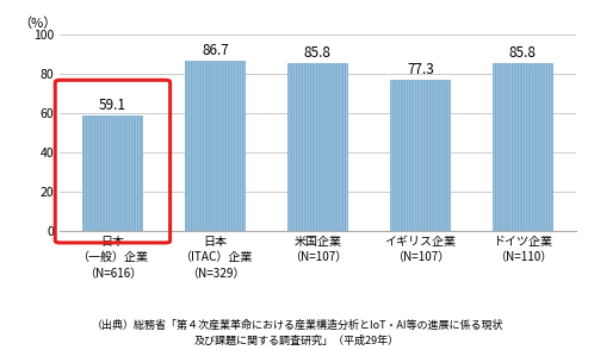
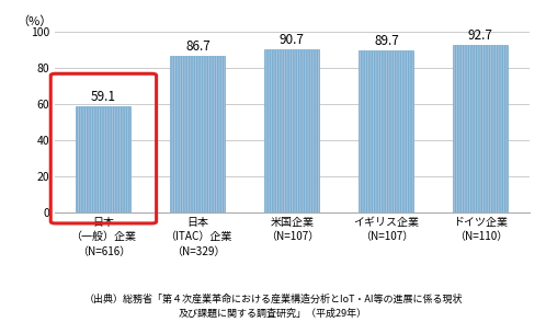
米国企業 （N=107）: 85.8 -> 90.7
イギリス企業 （N=107）: 77.3 -> 89.7
ドイツ企業 （N=110）: 85.8 -> 92.7
